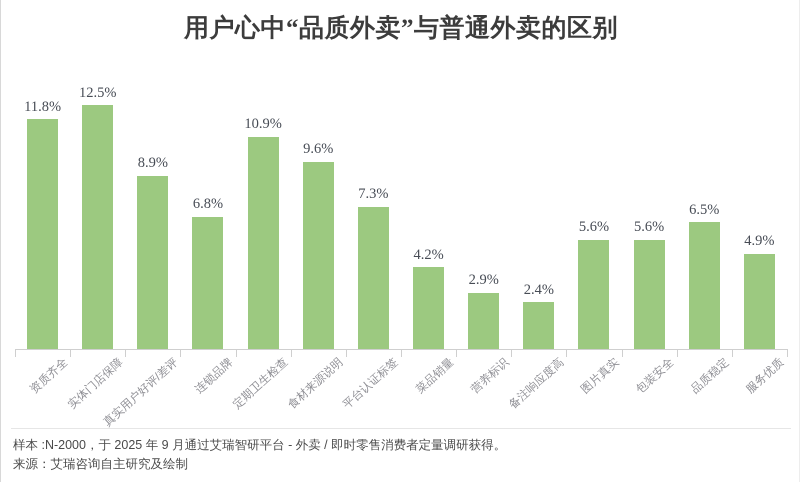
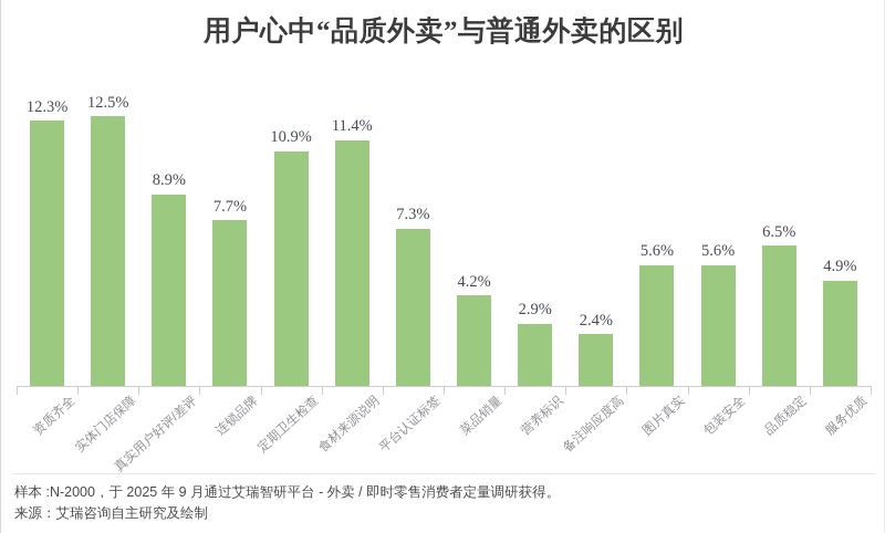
资质齐全: 11.8% -> 12.3%
连锁品牌: 6.8% -> 7.7%
食材来源说明: 9.6% -> 11.4%
